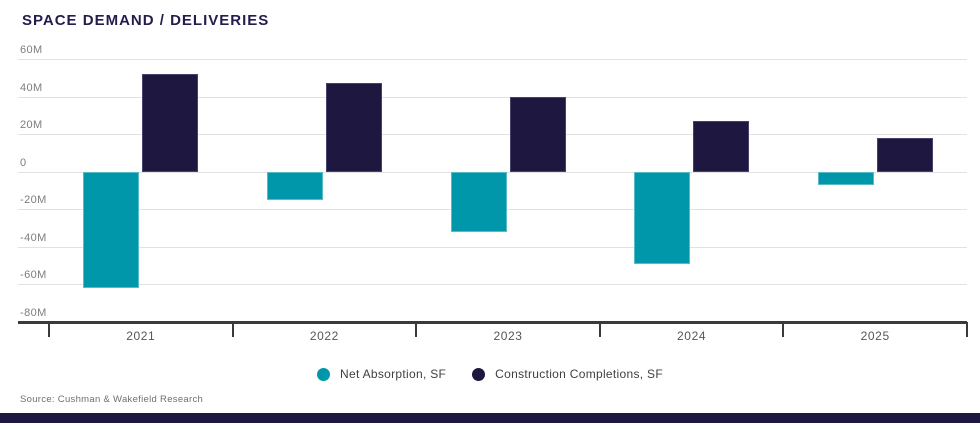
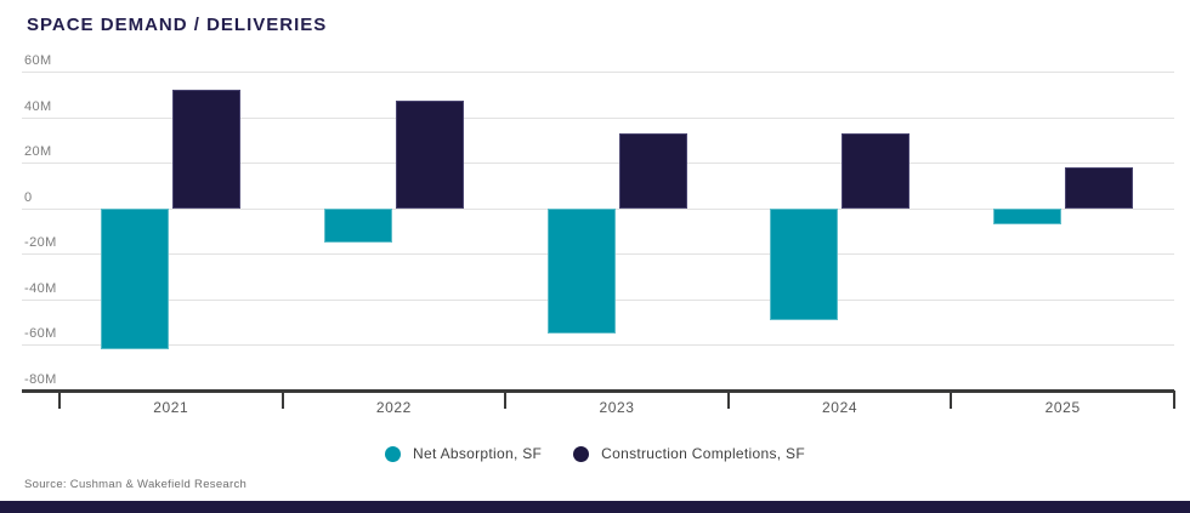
Net Absorption, SF/2023: -32M -> -55M
Construction Completions, SF/2023: 40M -> 33M
Construction Completions, SF/2024: 27M -> 33M
